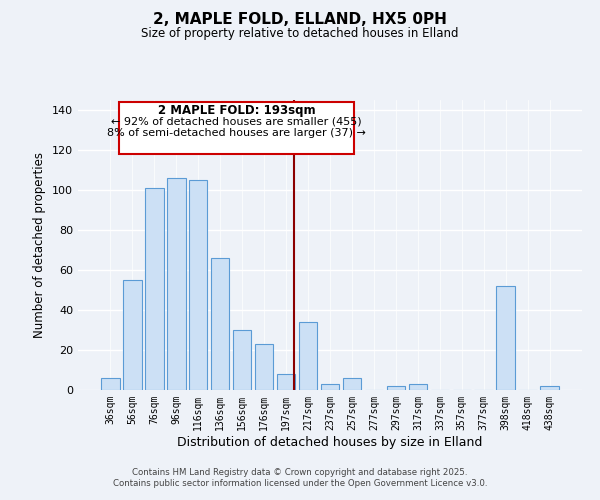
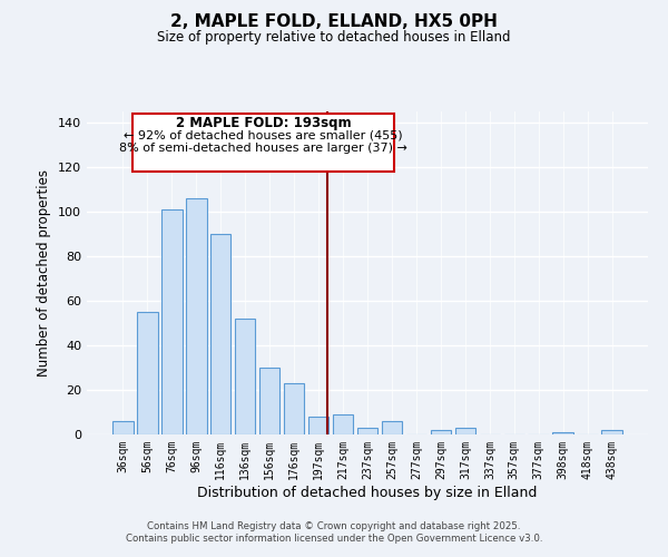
116sqm: 105 -> 90
136sqm: 66 -> 52
217sqm: 34 -> 9
398sqm: 52 -> 1
